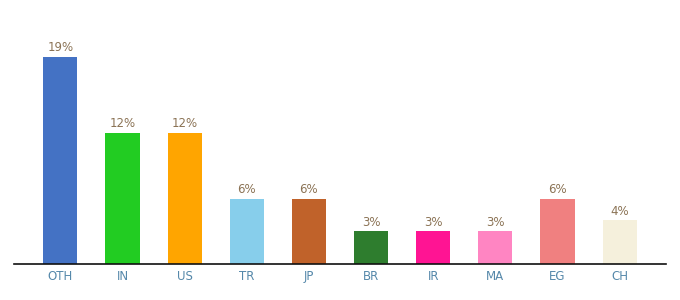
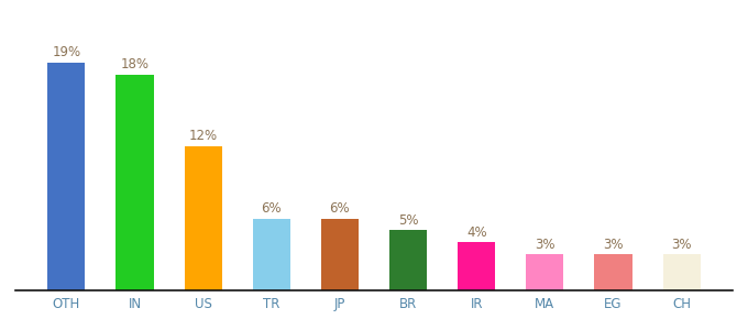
IN: 12% -> 18%
BR: 3% -> 5%
IR: 3% -> 4%
EG: 6% -> 3%
CH: 4% -> 3%
